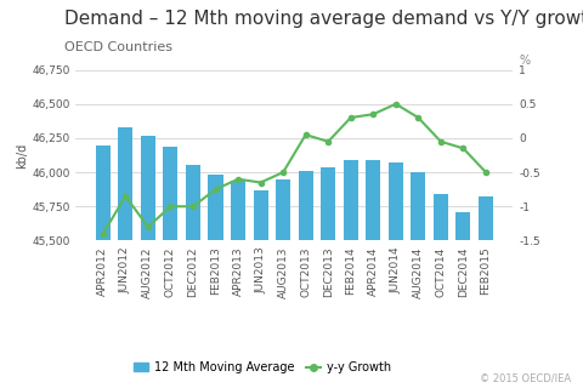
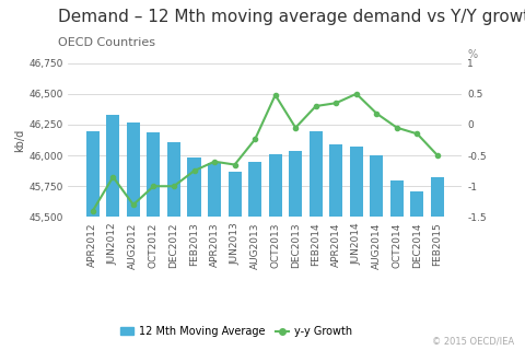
12 Mth Moving Average/DEC2012: 46,060 -> 46,110
y-y Growth/AUG2013: -0.50 -> -0.24
y-y Growth/OCT2013: 0.05 -> 0.48
12 Mth Moving Average/FEB2014: 46,090 -> 46,200
y-y Growth/AUG2014: 0.30 -> 0.18
12 Mth Moving Average/OCT2014: 45,840 -> 45,800
